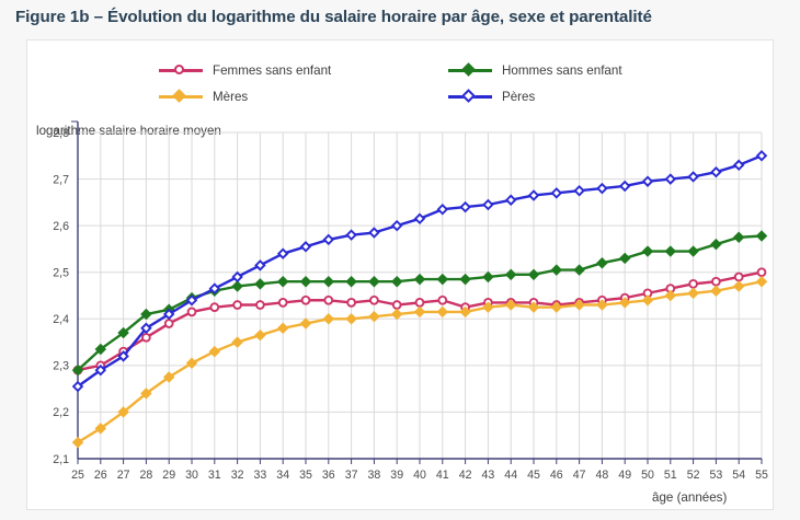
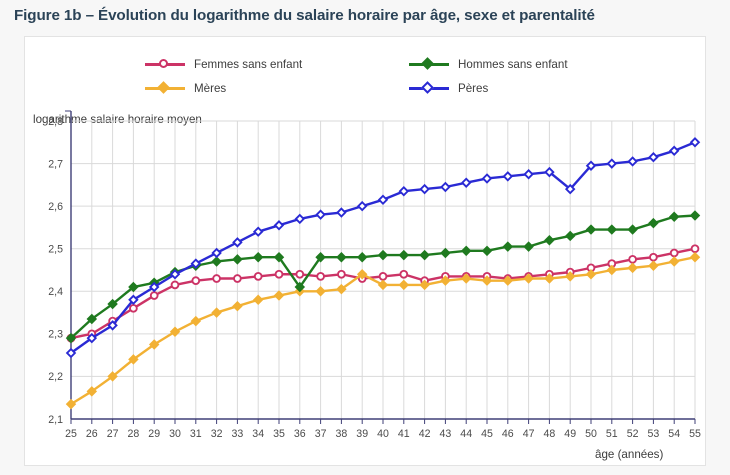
Hommes sans enfant/36: 2,48 -> 2,41
Mères/39: 2,41 -> 2,44
Pères/49: 2,69 -> 2,64
